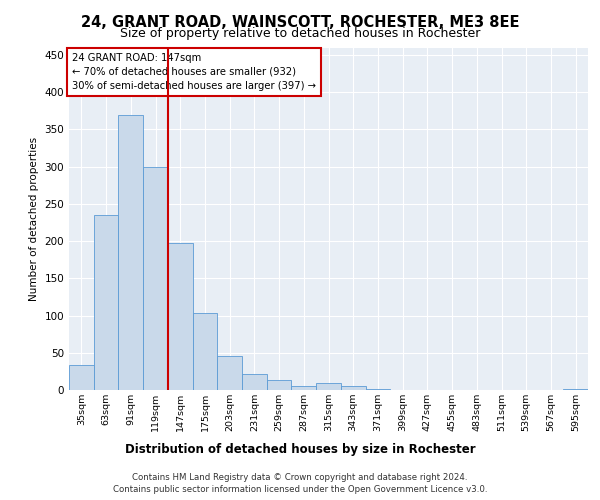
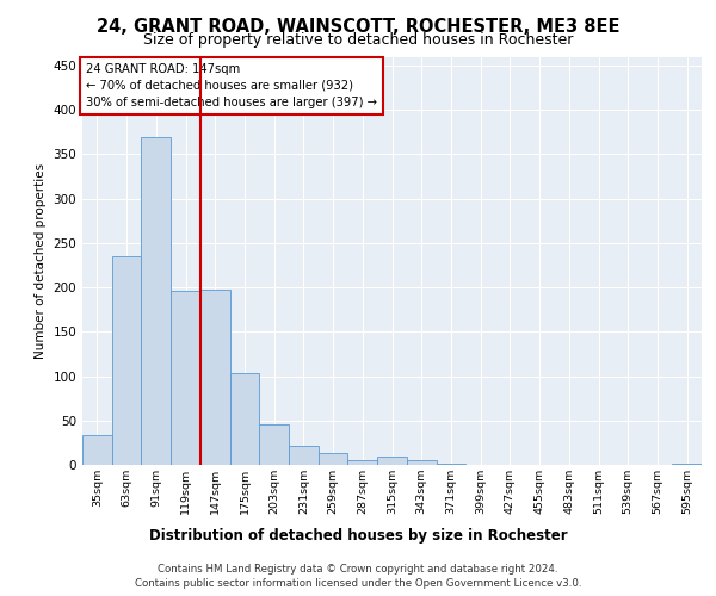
119sqm: 300 -> 196
